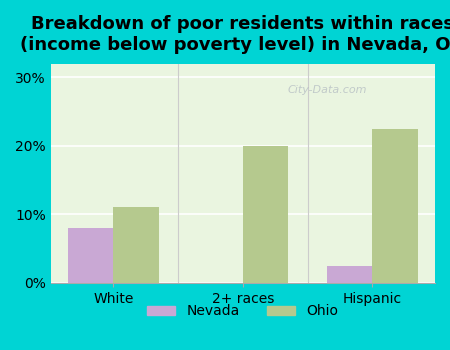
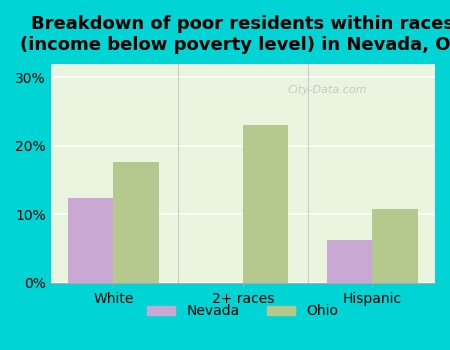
Nevada/White: 8.0% -> 12.4%
Ohio/White: 11.0% -> 17.6%
Ohio/2+ races: 20.0% -> 23.0%
Nevada/Hispanic: 2.5% -> 6.2%
Ohio/Hispanic: 22.5% -> 10.8%
